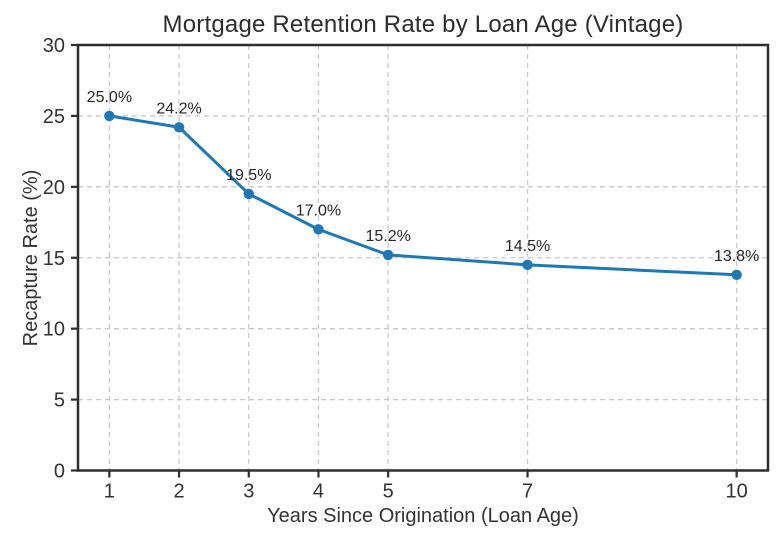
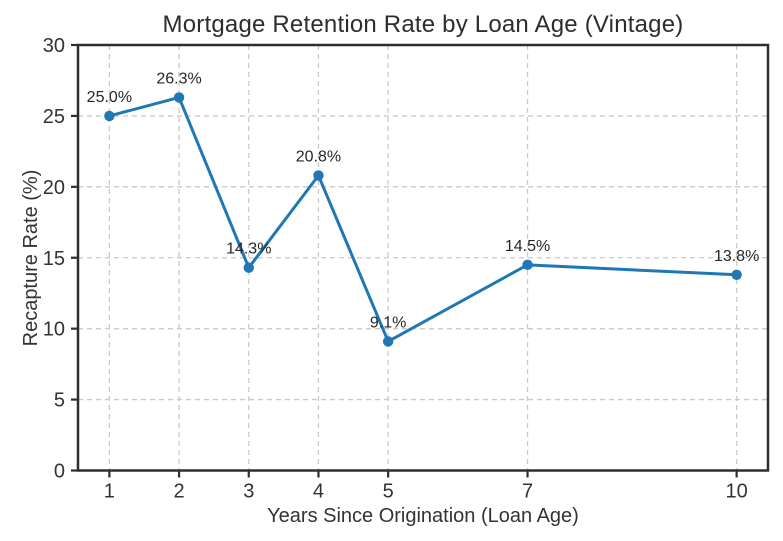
2: 24.2% -> 26.3%
3: 19.5% -> 14.3%
4: 17.0% -> 20.8%
5: 15.2% -> 9.1%
